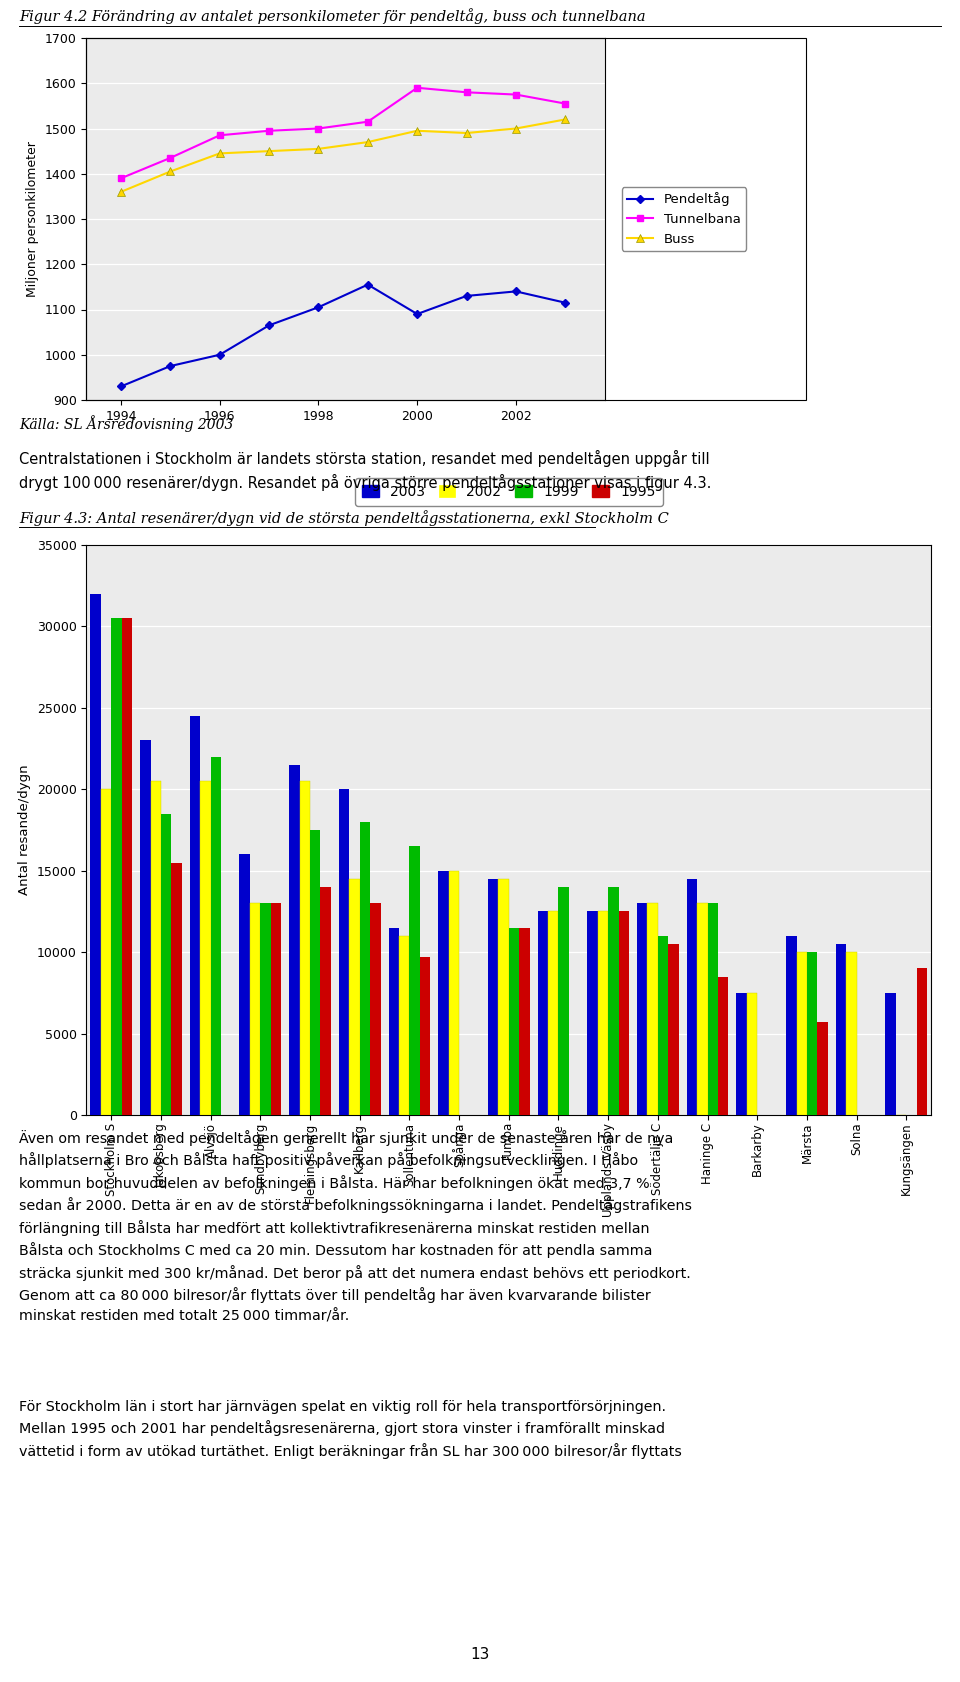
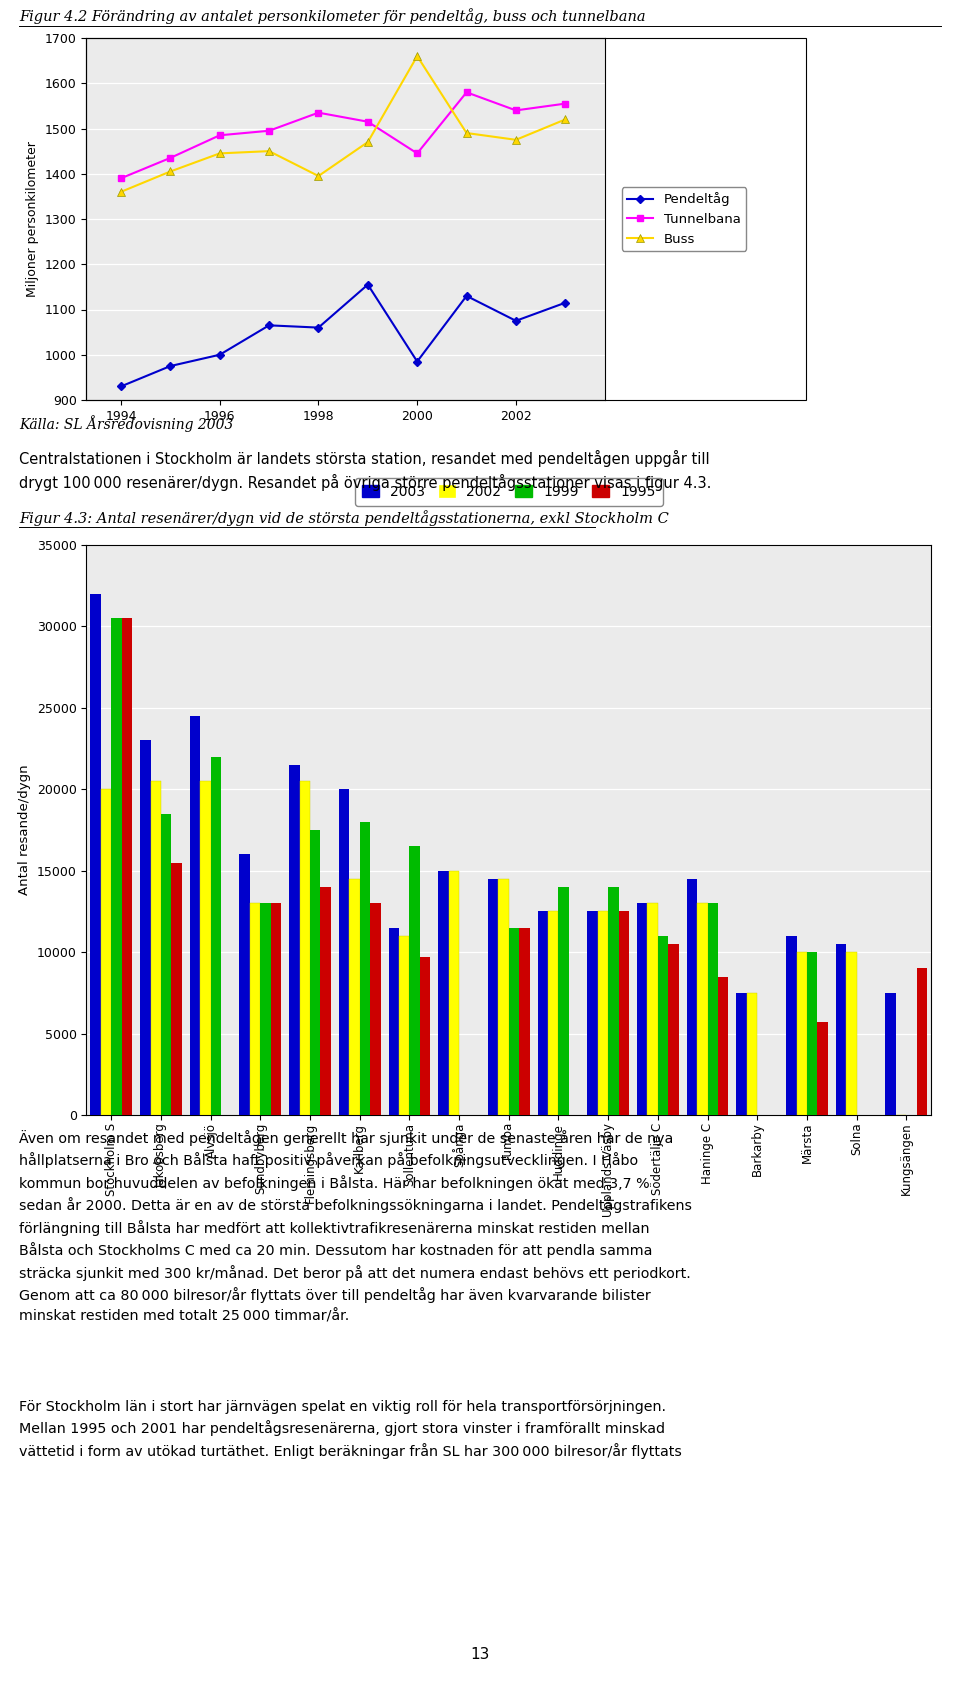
Pendeltåg/1998: 1105 -> 1060
Tunnelbana/1998: 1500 -> 1535
Buss/1998: 1455 -> 1395
Pendeltåg/2000: 1090 -> 985
Tunnelbana/2000: 1590 -> 1445
Buss/2000: 1495 -> 1660
Pendeltåg/2002: 1140 -> 1075
Tunnelbana/2002: 1575 -> 1540
Buss/2002: 1500 -> 1475
